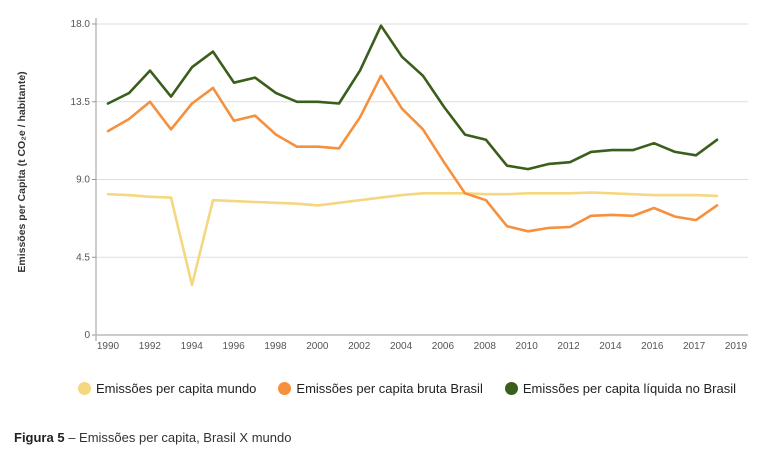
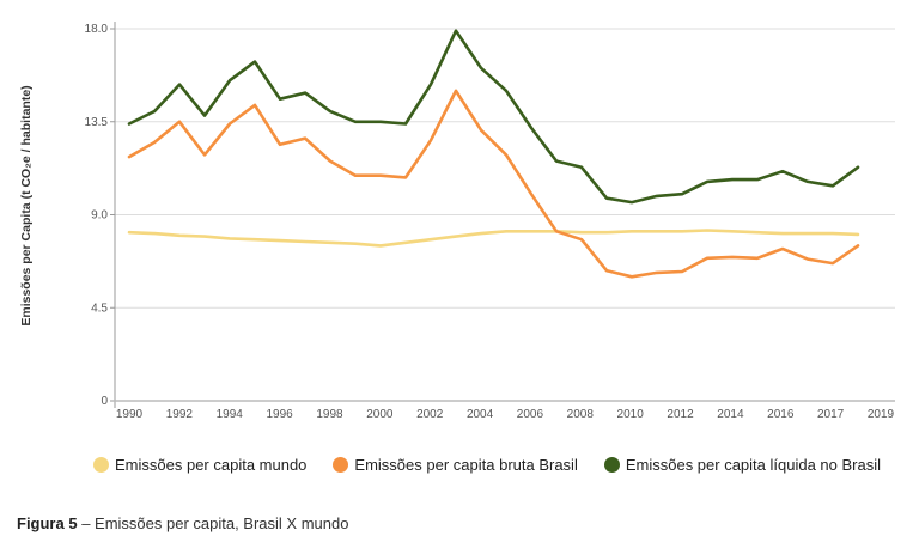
Emissões per capita mundo/1994: 2.9 -> 7.8
